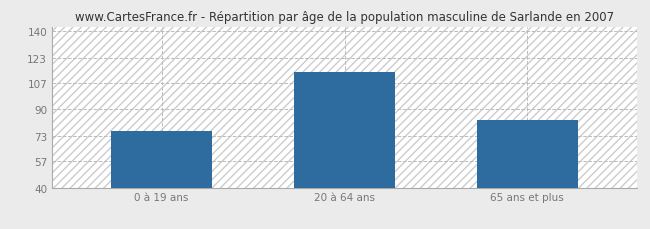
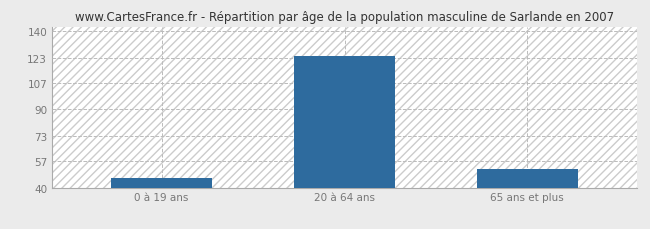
0 à 19 ans: 76 -> 46
20 à 64 ans: 114 -> 124
65 ans et plus: 83 -> 52
